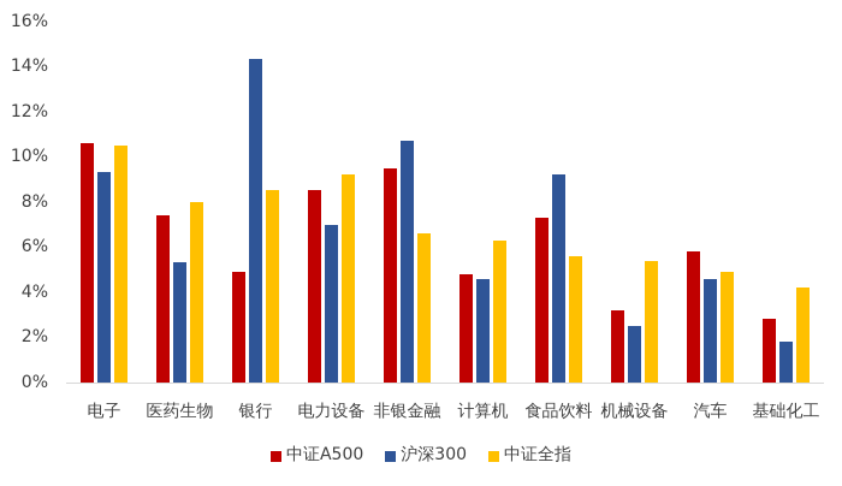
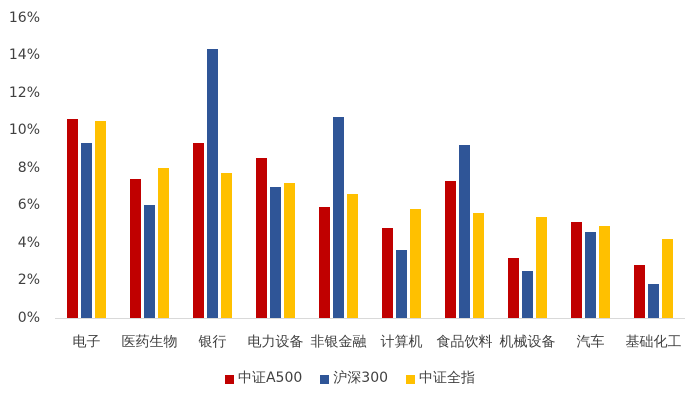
沪深300/医药生物: 5.3% -> 6.0%
中证A500/银行: 4.9% -> 9.3%
中证全指/银行: 8.5% -> 7.7%
中证全指/电力设备: 9.2% -> 7.2%
中证A500/非银金融: 9.5% -> 5.9%
沪深300/计算机: 4.6% -> 3.6%
中证全指/计算机: 6.3% -> 5.8%
中证A500/汽车: 5.8% -> 5.1%
